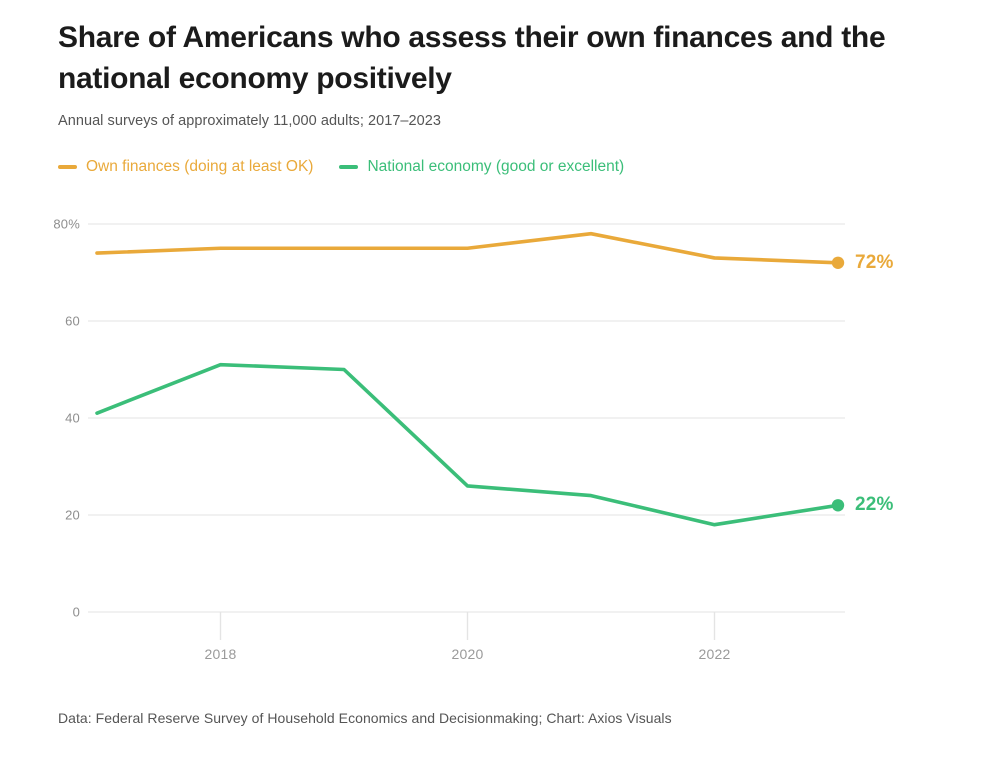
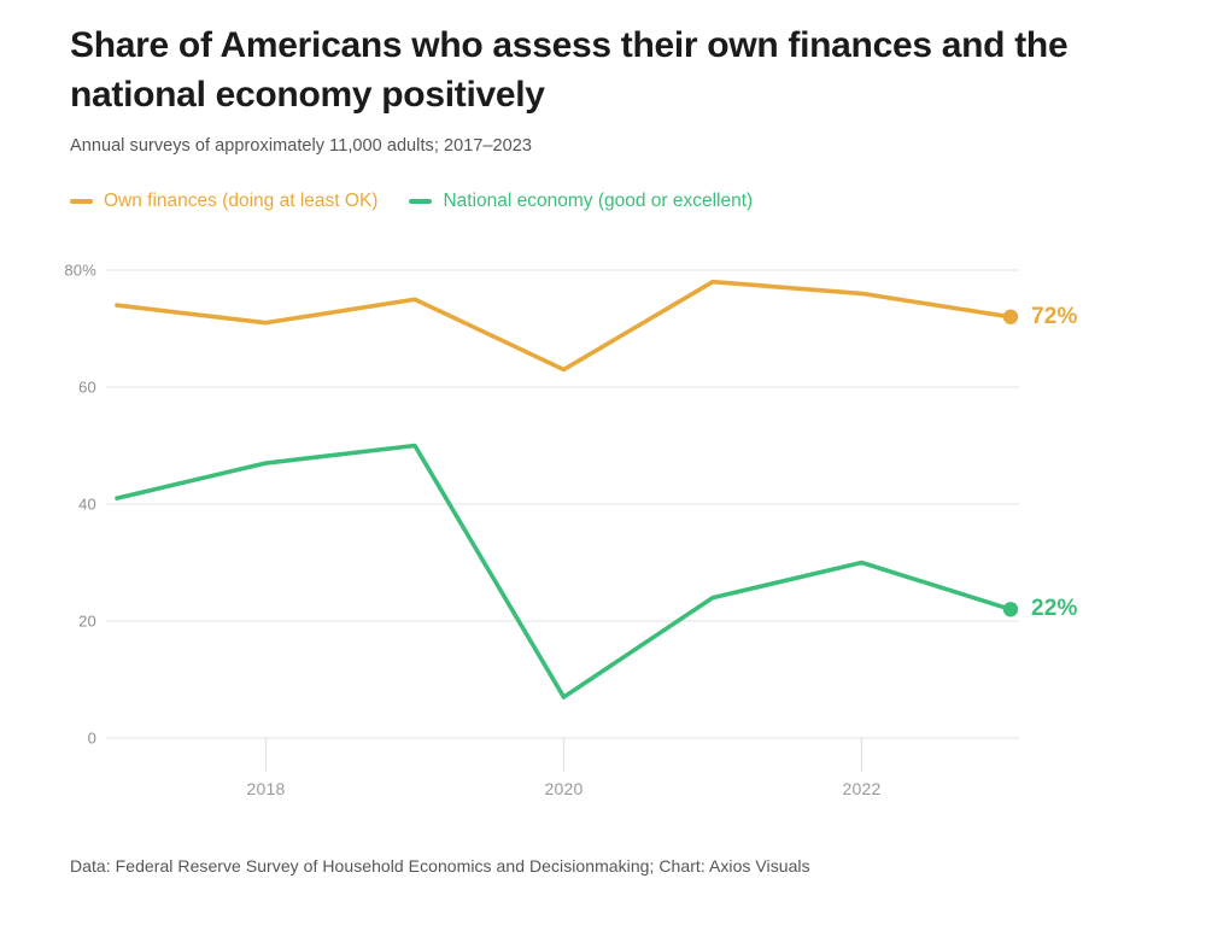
Own finances (doing at least OK)/2018: 75% -> 71%
National economy (good or excellent)/2018: 51% -> 47%
Own finances (doing at least OK)/2020: 75% -> 63%
National economy (good or excellent)/2020: 26% -> 7%
Own finances (doing at least OK)/2022: 73% -> 76%
National economy (good or excellent)/2022: 18% -> 30%
